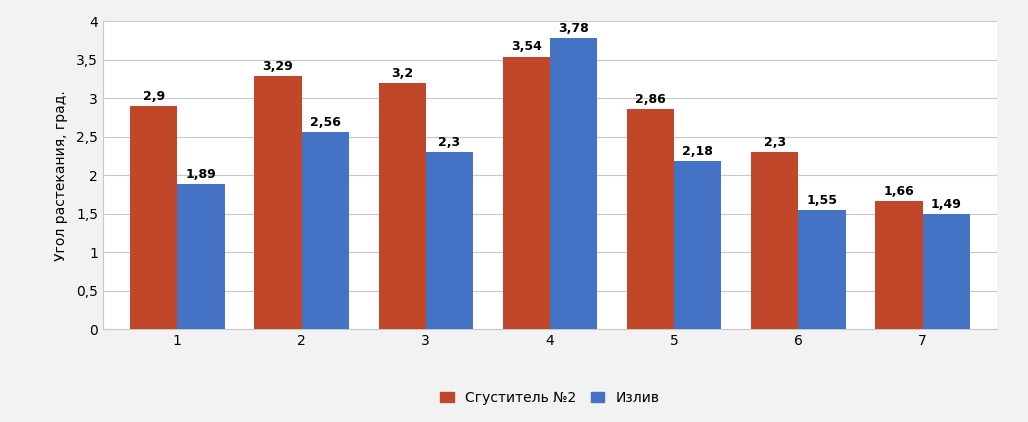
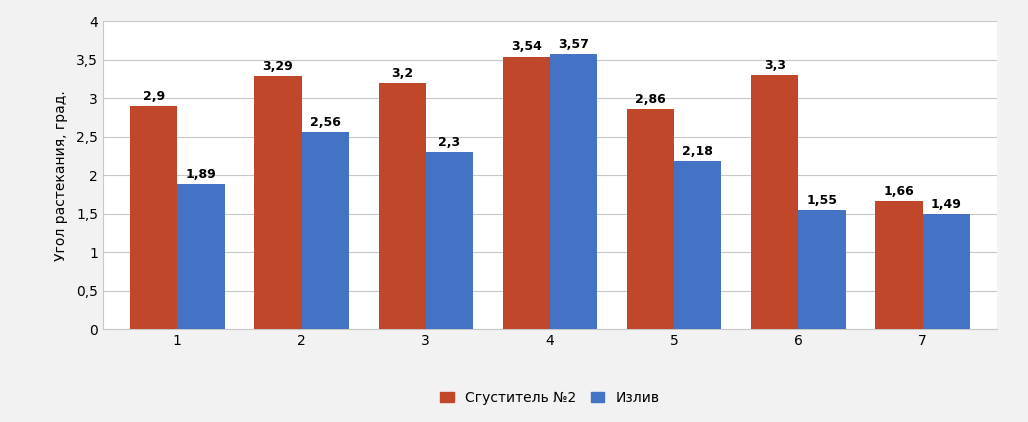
Излив/4: 3,78 -> 3,57
Сгуститель №2/6: 2,3 -> 3,3
